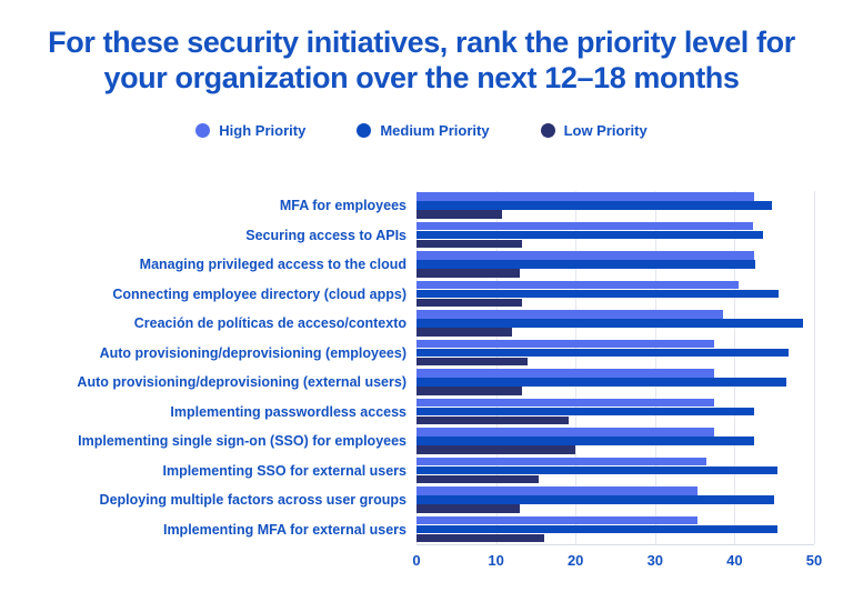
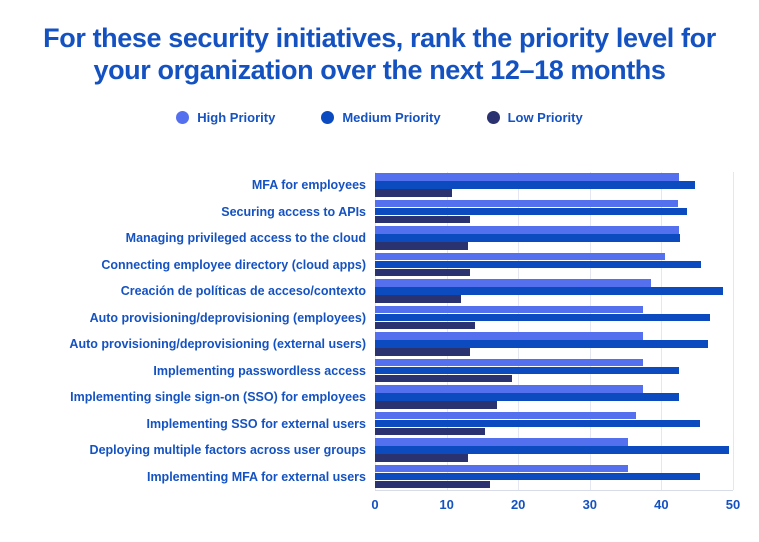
Low Priority/Implementing single sign-on (SSO) for employees: 20 -> 17
Medium Priority/Deploying multiple factors across user groups: 45 -> 49
